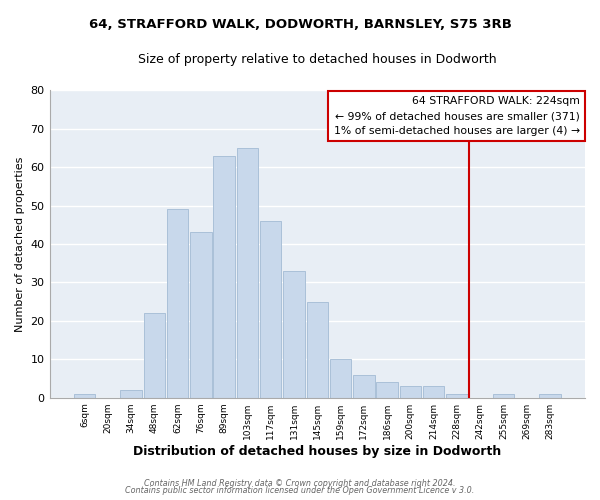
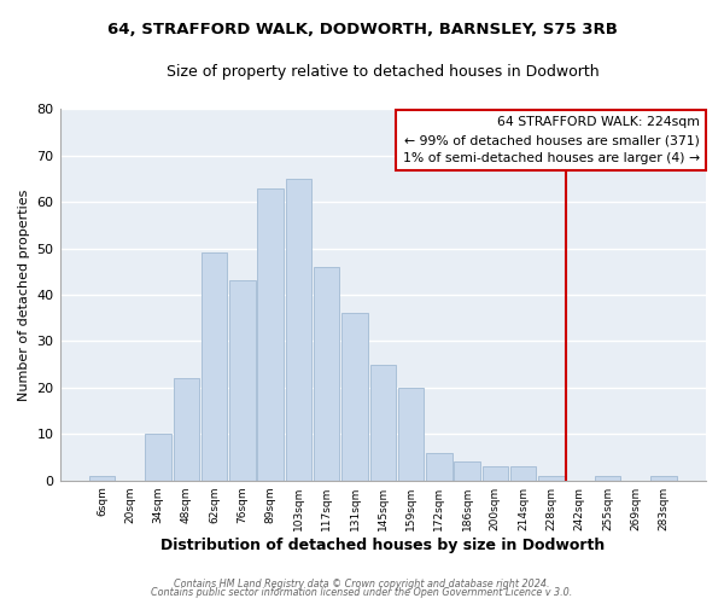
34sqm: 2 -> 10
131sqm: 33 -> 36
159sqm: 10 -> 20
